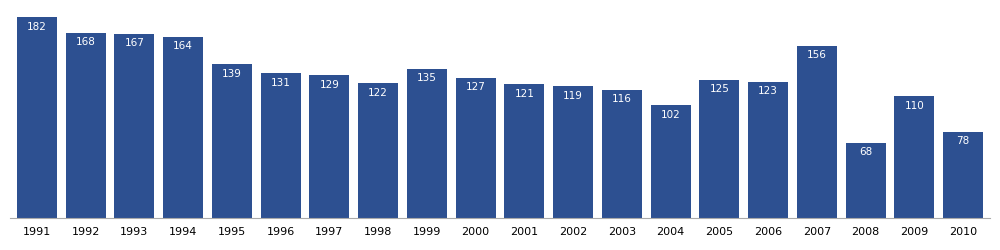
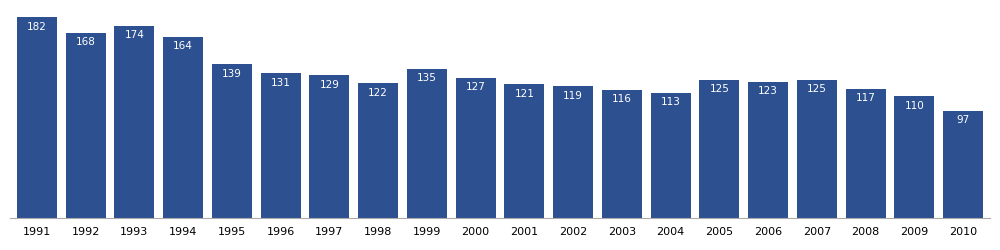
1993: 167 -> 174
2004: 102 -> 113
2007: 156 -> 125
2008: 68 -> 117
2010: 78 -> 97
